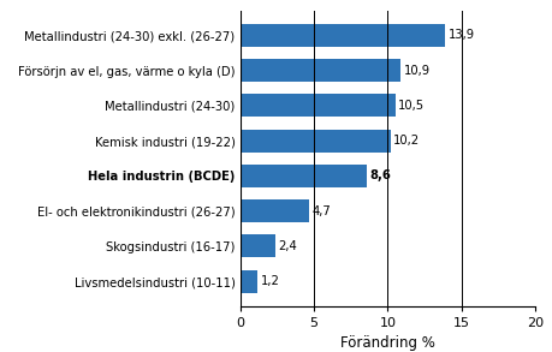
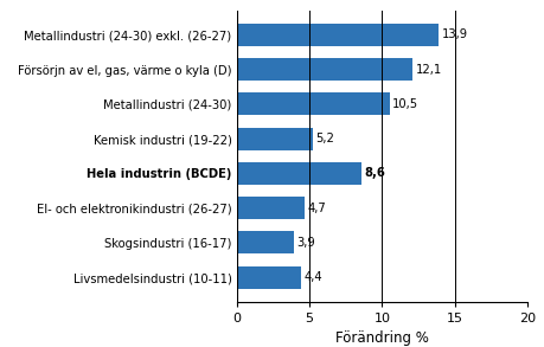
Försörjn av el, gas, värme o kyla (D): 10,9 -> 12,1
Kemisk industri (19-22): 10,2 -> 5,2
Skogsindustri (16-17): 2,4 -> 3,9
Livsmedelsindustri (10-11): 1,2 -> 4,4
